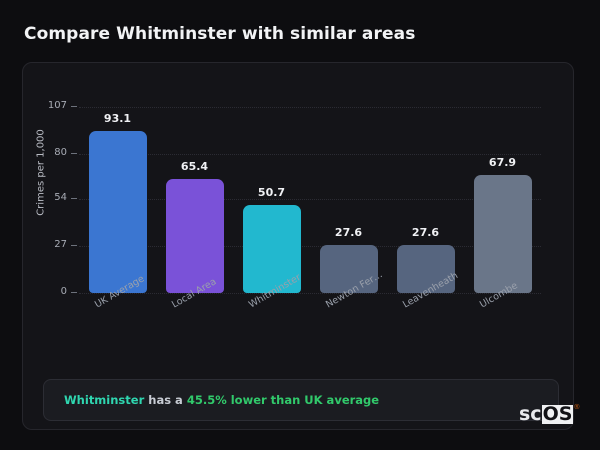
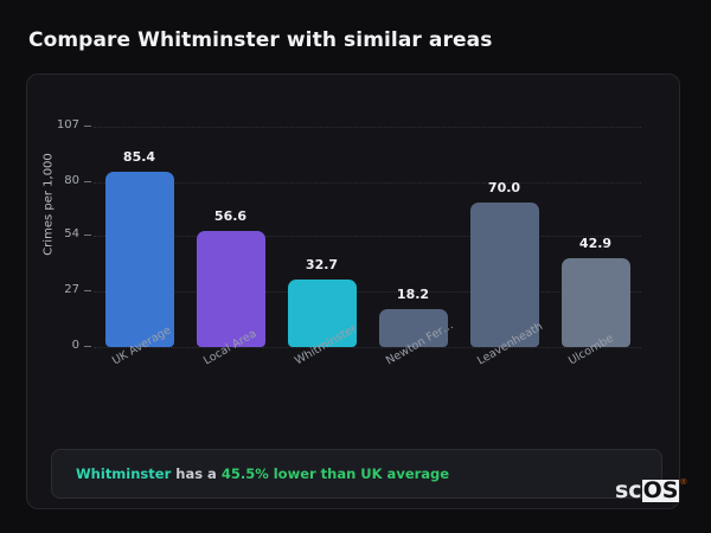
UK Average: 93.1 -> 85.4
Local Area: 65.4 -> 56.6
Whitminster: 50.7 -> 32.7
Newton Fer…: 27.6 -> 18.2
Leavenheath: 27.6 -> 70.0
Ulcombe: 67.9 -> 42.9
